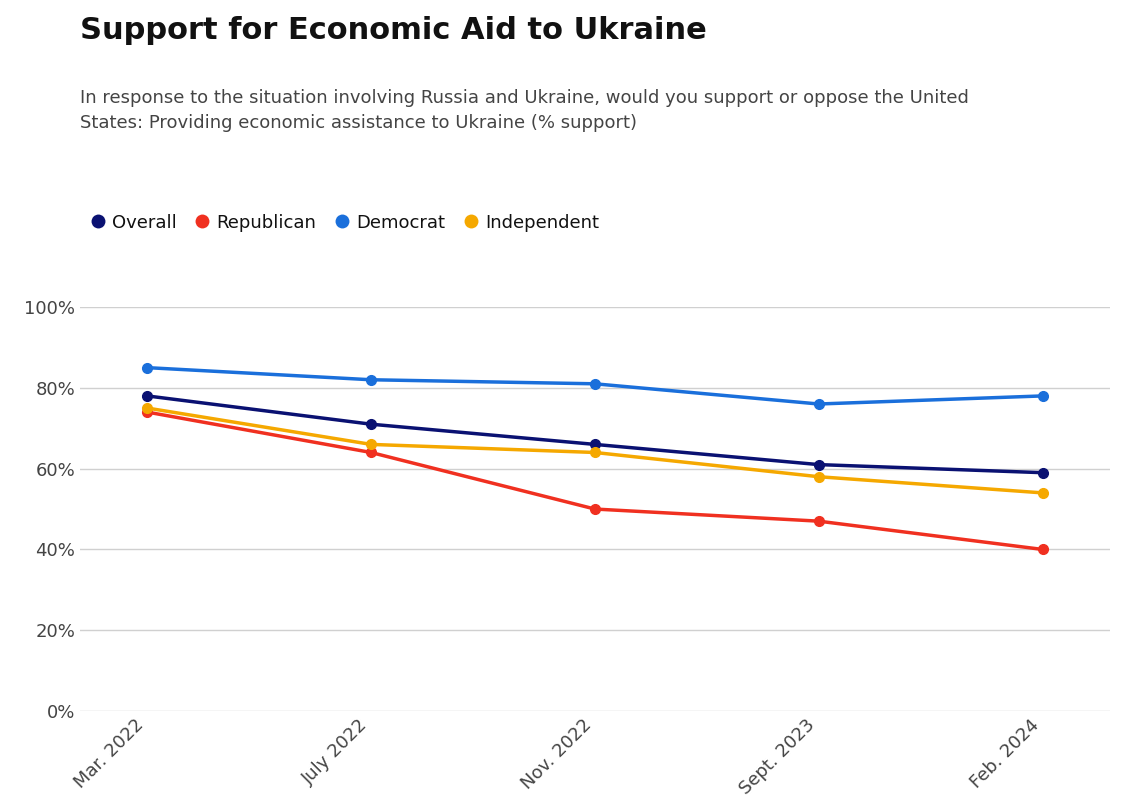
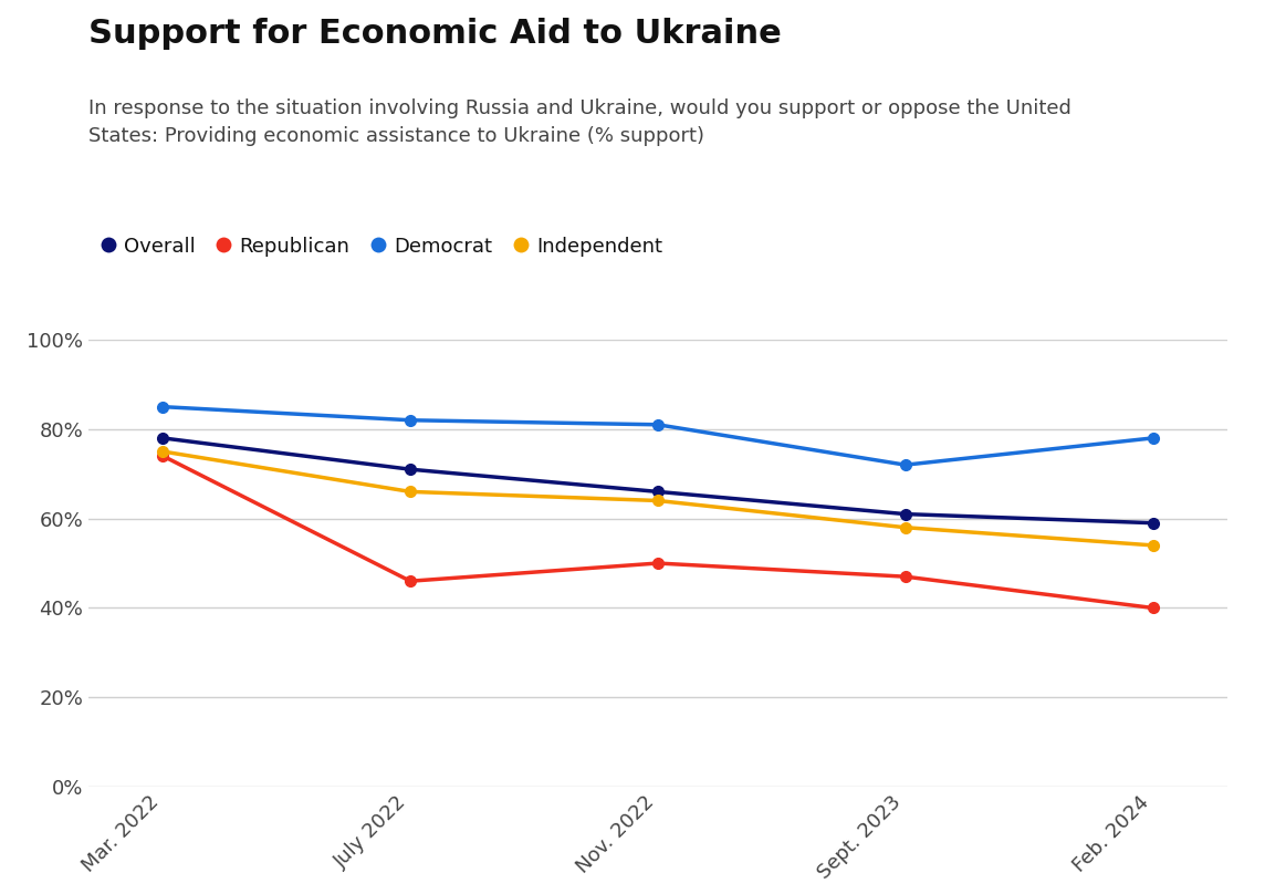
Republican/July 2022: 64% -> 46%
Democrat/Sept. 2023: 76% -> 72%
